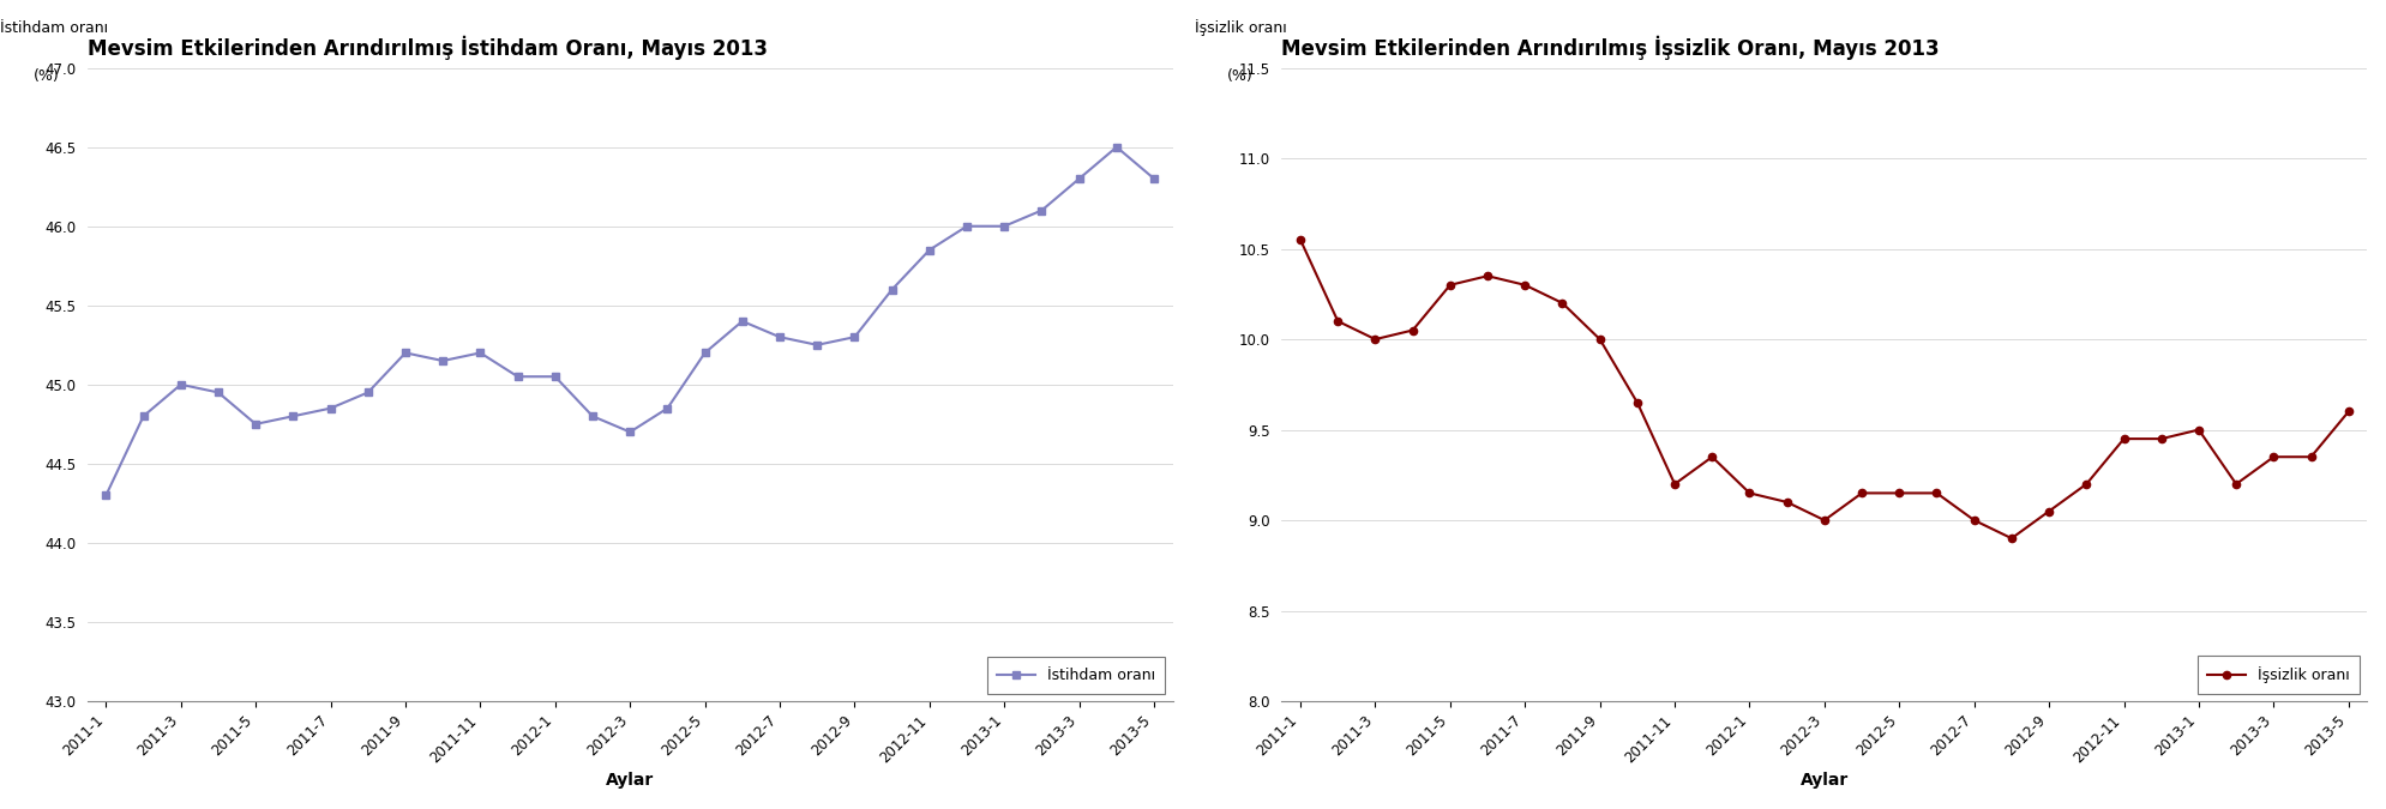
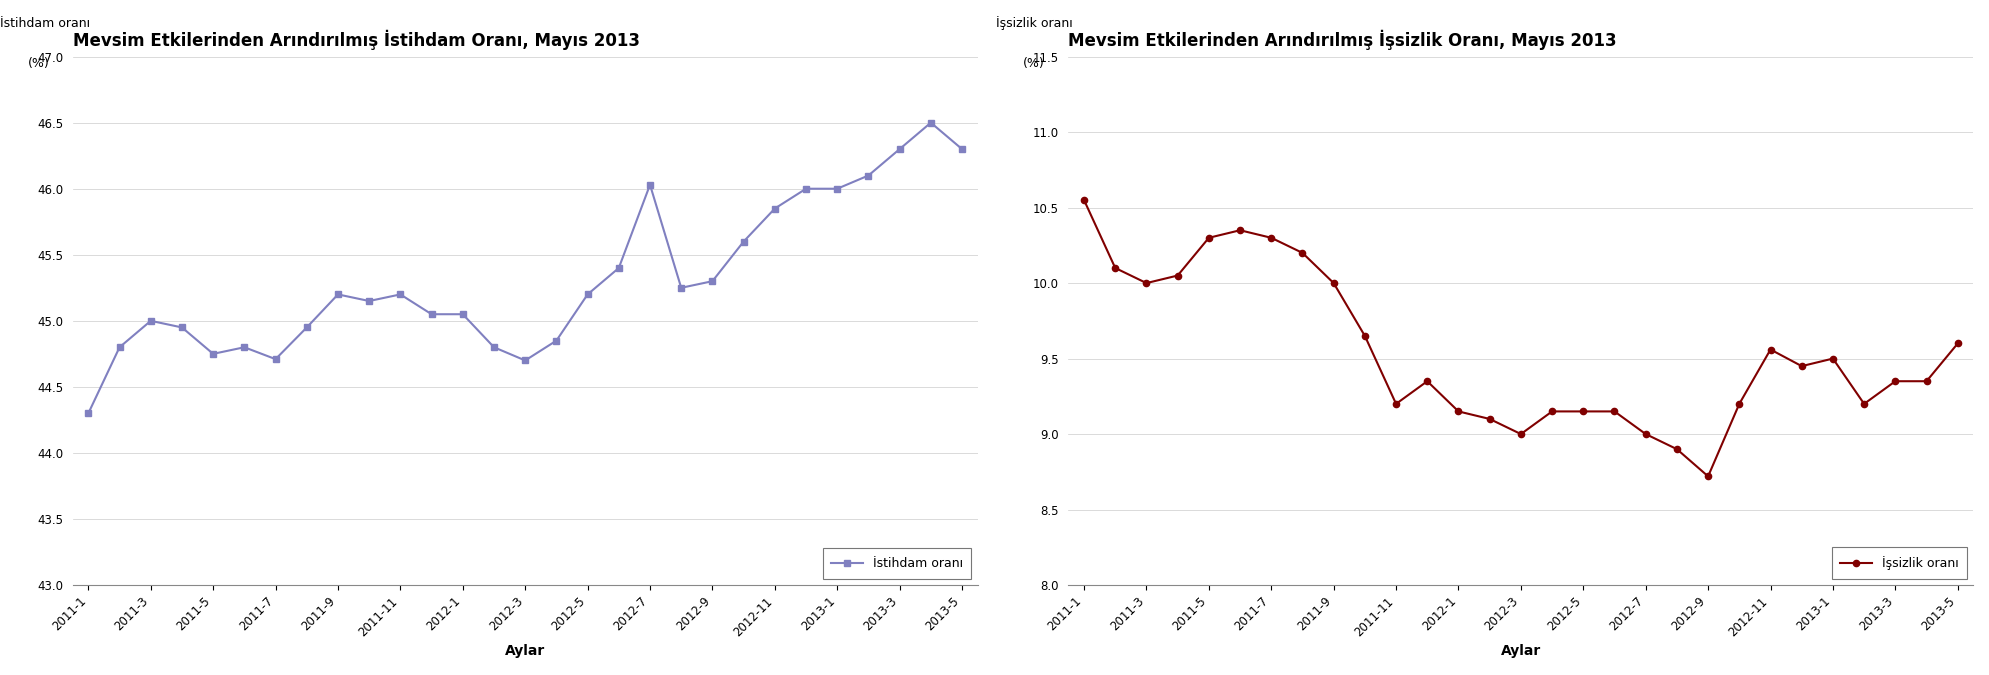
Mevsim Etkilerinden Arındırılmış İstihdam Oranı, Mayıs 2013/2011-7: 44.85 -> 44.71
Mevsim Etkilerinden Arındırılmış İstihdam Oranı, Mayıs 2013/2012-7: 45.30 -> 46.03
Mevsim Etkilerinden Arındırılmış İşsizlik Oranı, Mayıs 2013/2012-9: 9.05 -> 8.72
Mevsim Etkilerinden Arındırılmış İşsizlik Oranı, Mayıs 2013/2012-11: 9.45 -> 9.56
